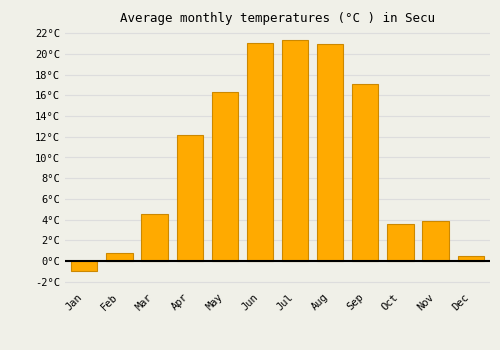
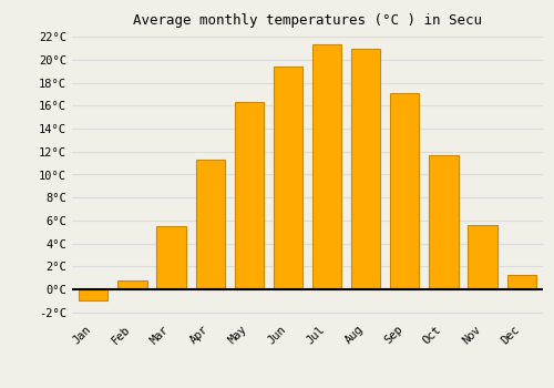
Mar: 4.5°C -> 5.5°C
Apr: 12.2°C -> 11.3°C
Jun: 21.1°C -> 19.4°C
Oct: 3.6°C -> 11.7°C
Nov: 3.9°C -> 5.6°C
Dec: 0.5°C -> 1.3°C
